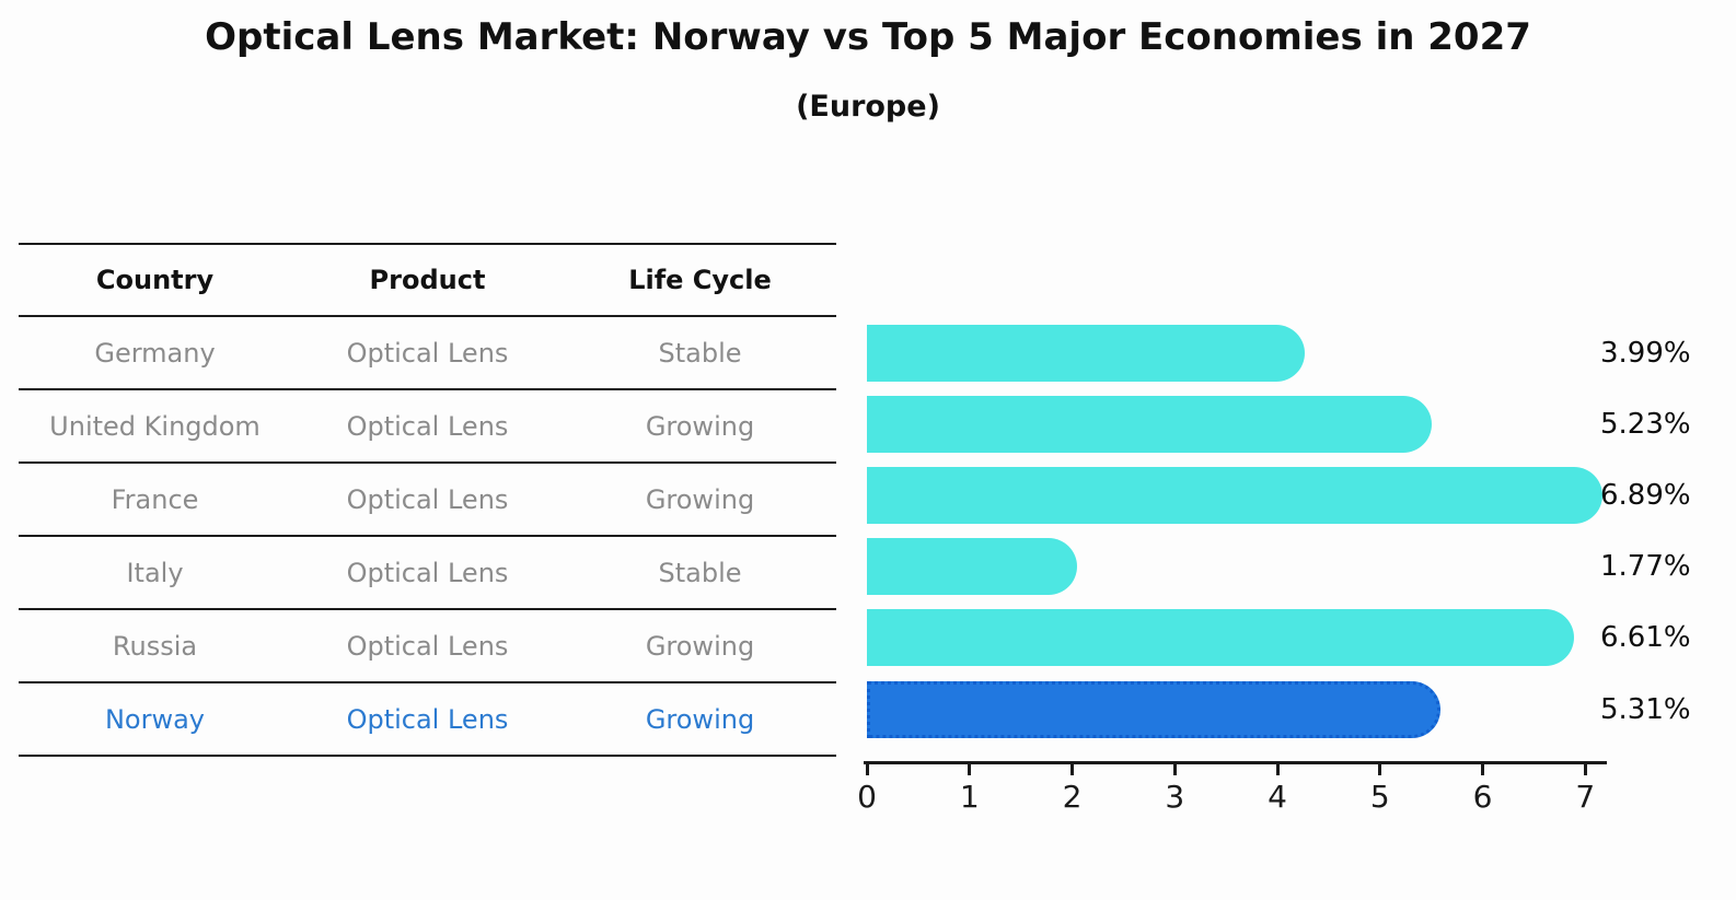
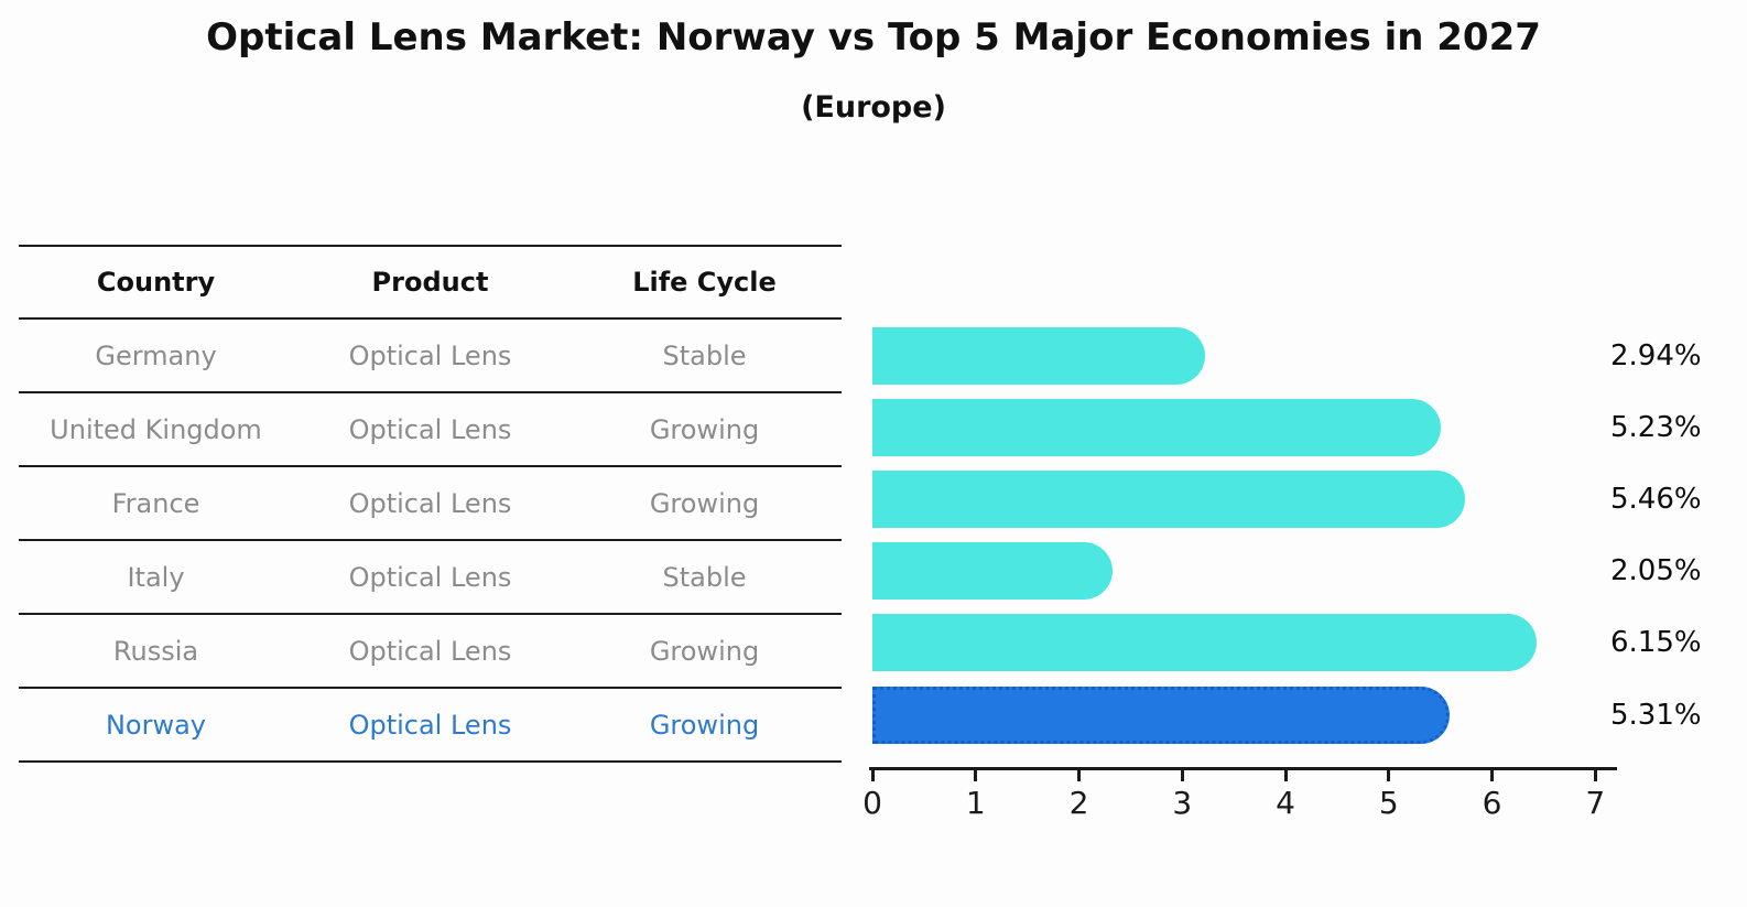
Germany: 3.99% -> 2.94%
France: 6.89% -> 5.46%
Italy: 1.77% -> 2.05%
Russia: 6.61% -> 6.15%
